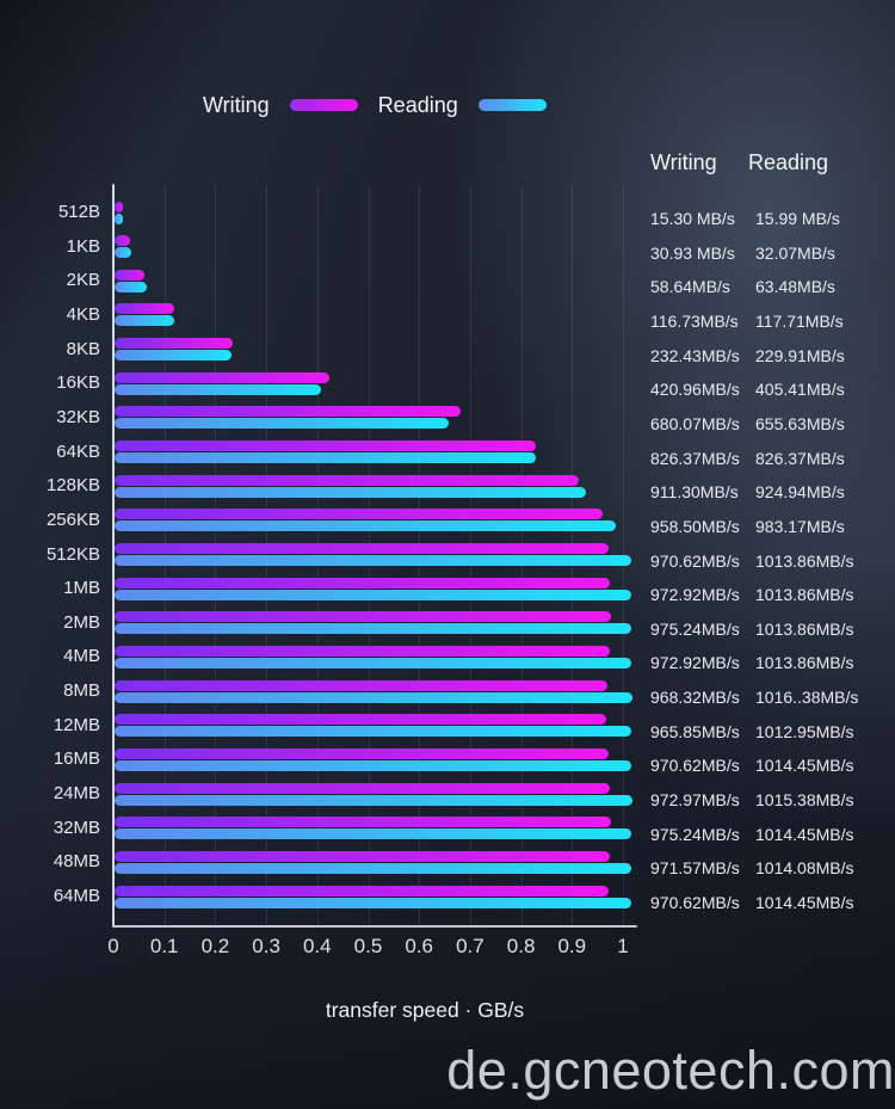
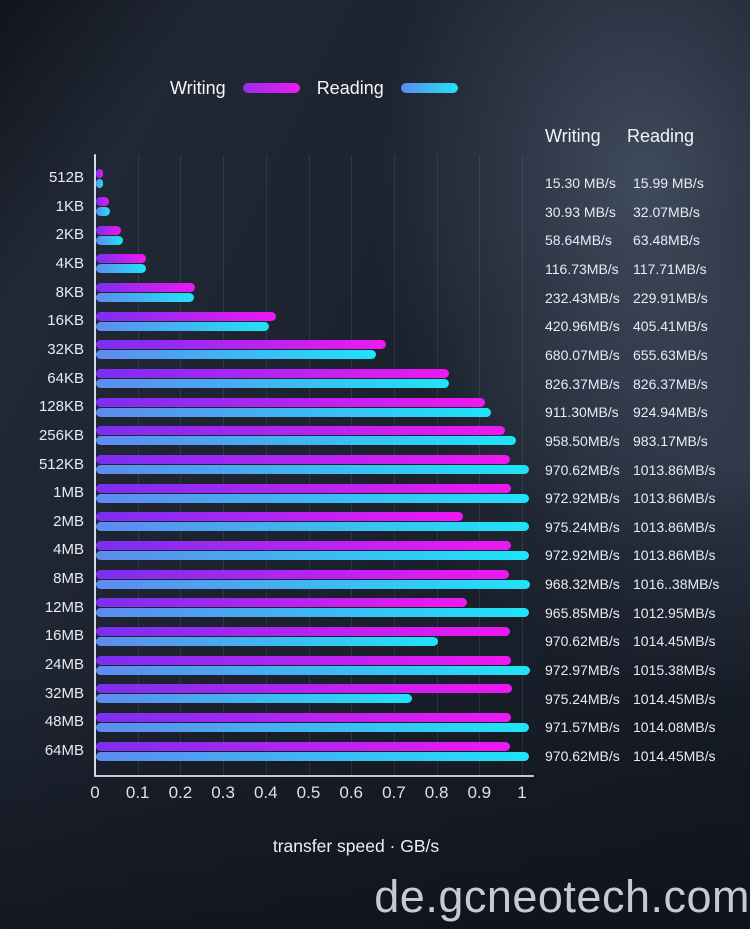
Writing/2MB: 0.98 -> 0.86
Writing/12MB: 0.97 -> 0.87
Reading/16MB: 1.01 -> 0.80
Reading/32MB: 1.01 -> 0.74
